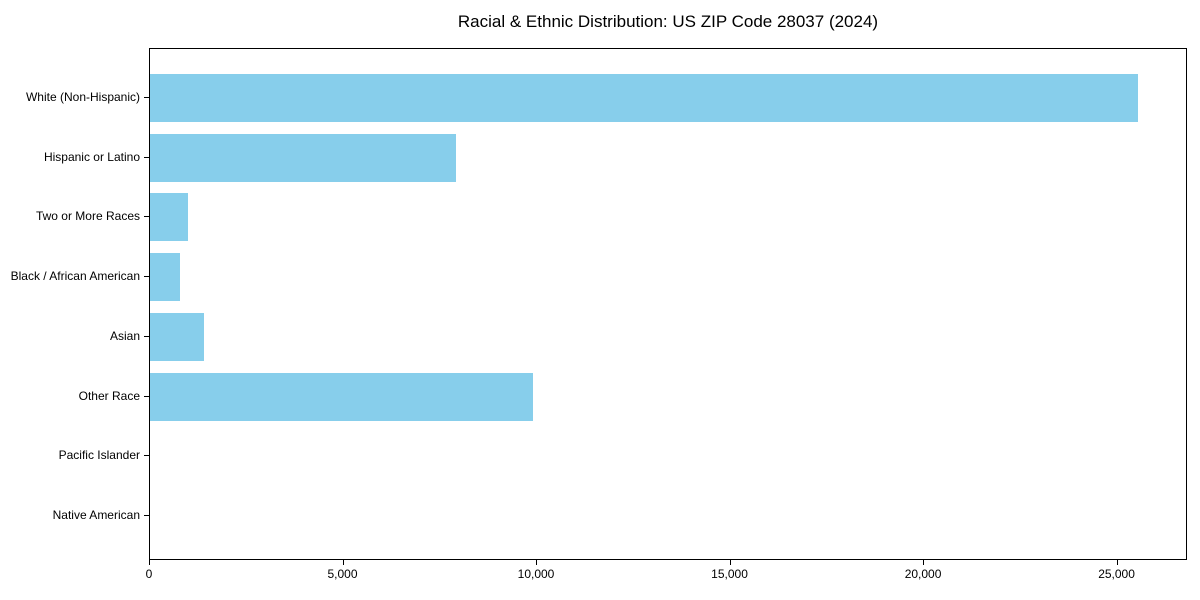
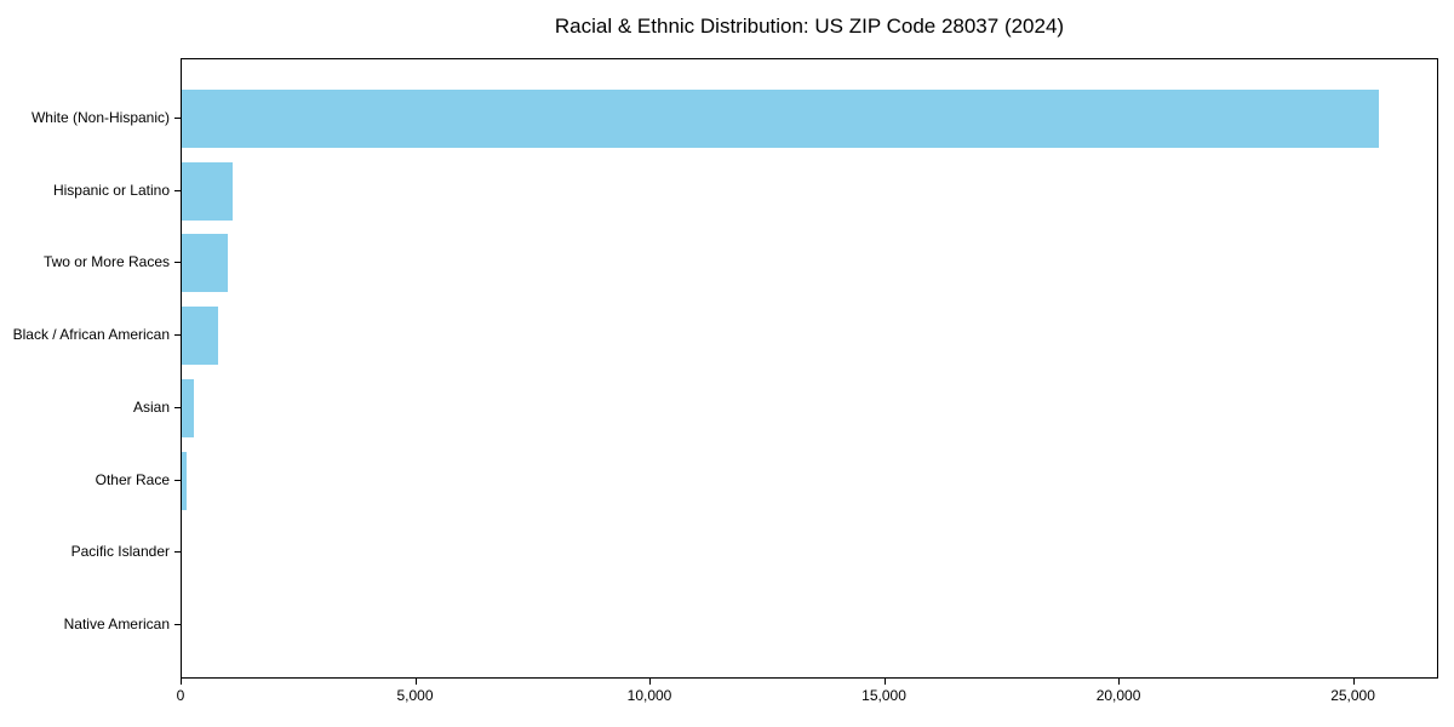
Hispanic or Latino: 7900 -> 1100
Asian: 1400 -> 300
Other Race: 9900 -> 100
